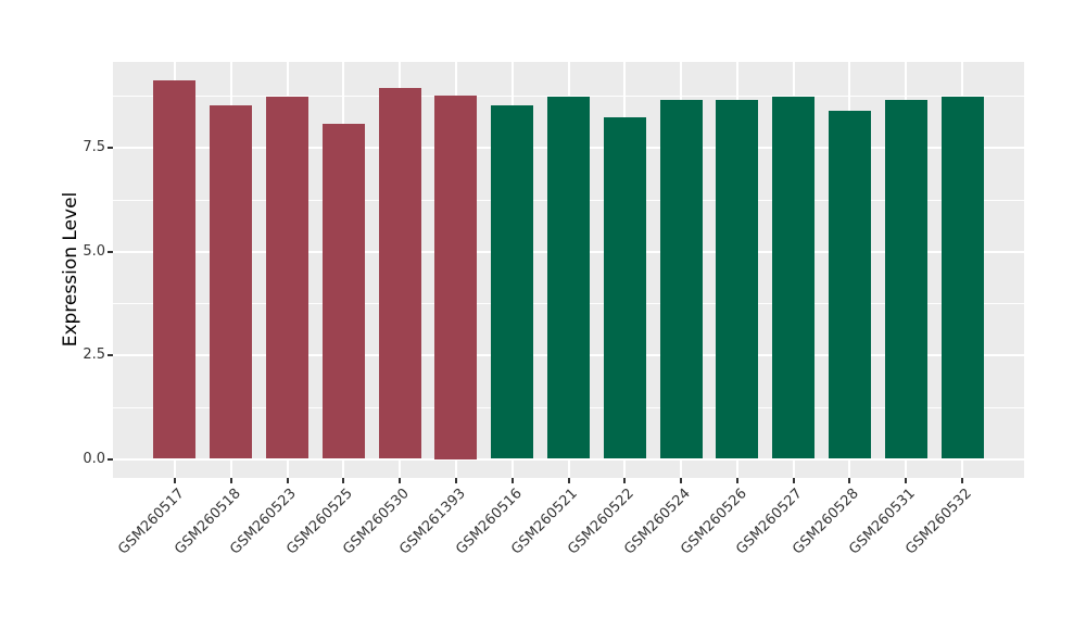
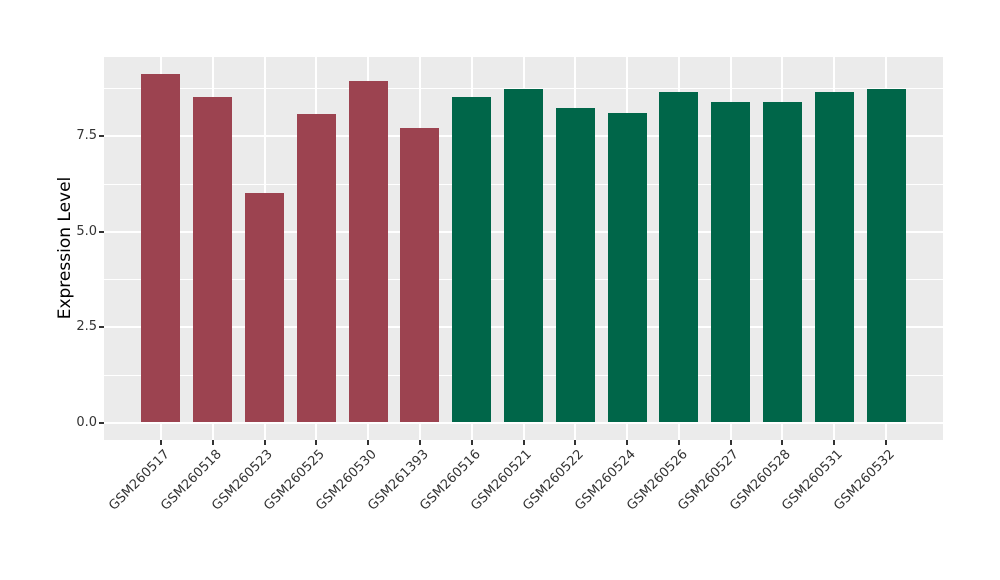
GSM260523: 8.7 -> 6.0
GSM261393: 8.8 -> 7.7
GSM260524: 8.6 -> 8.1
GSM260527: 8.7 -> 8.4
